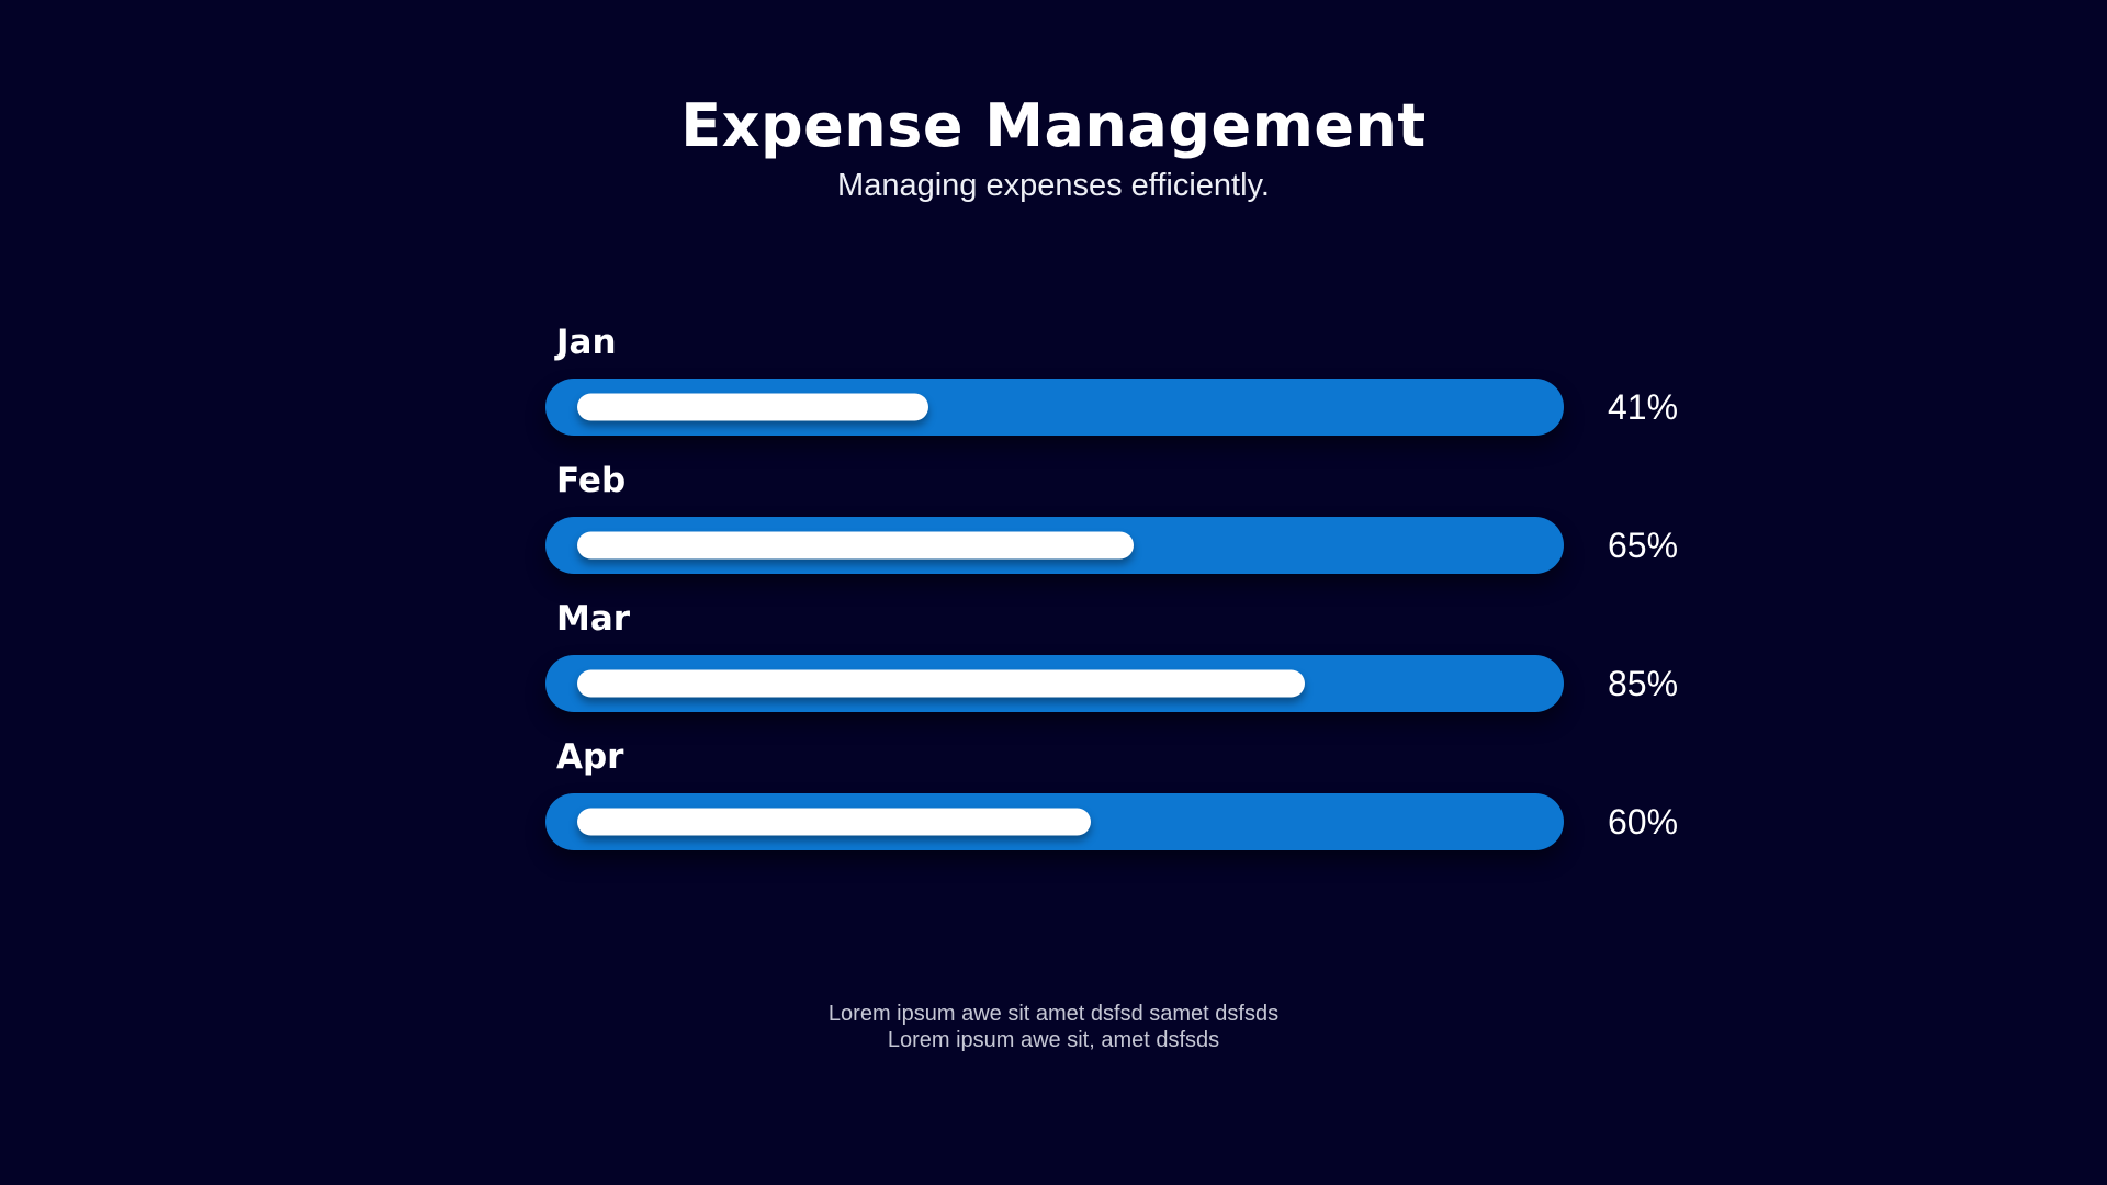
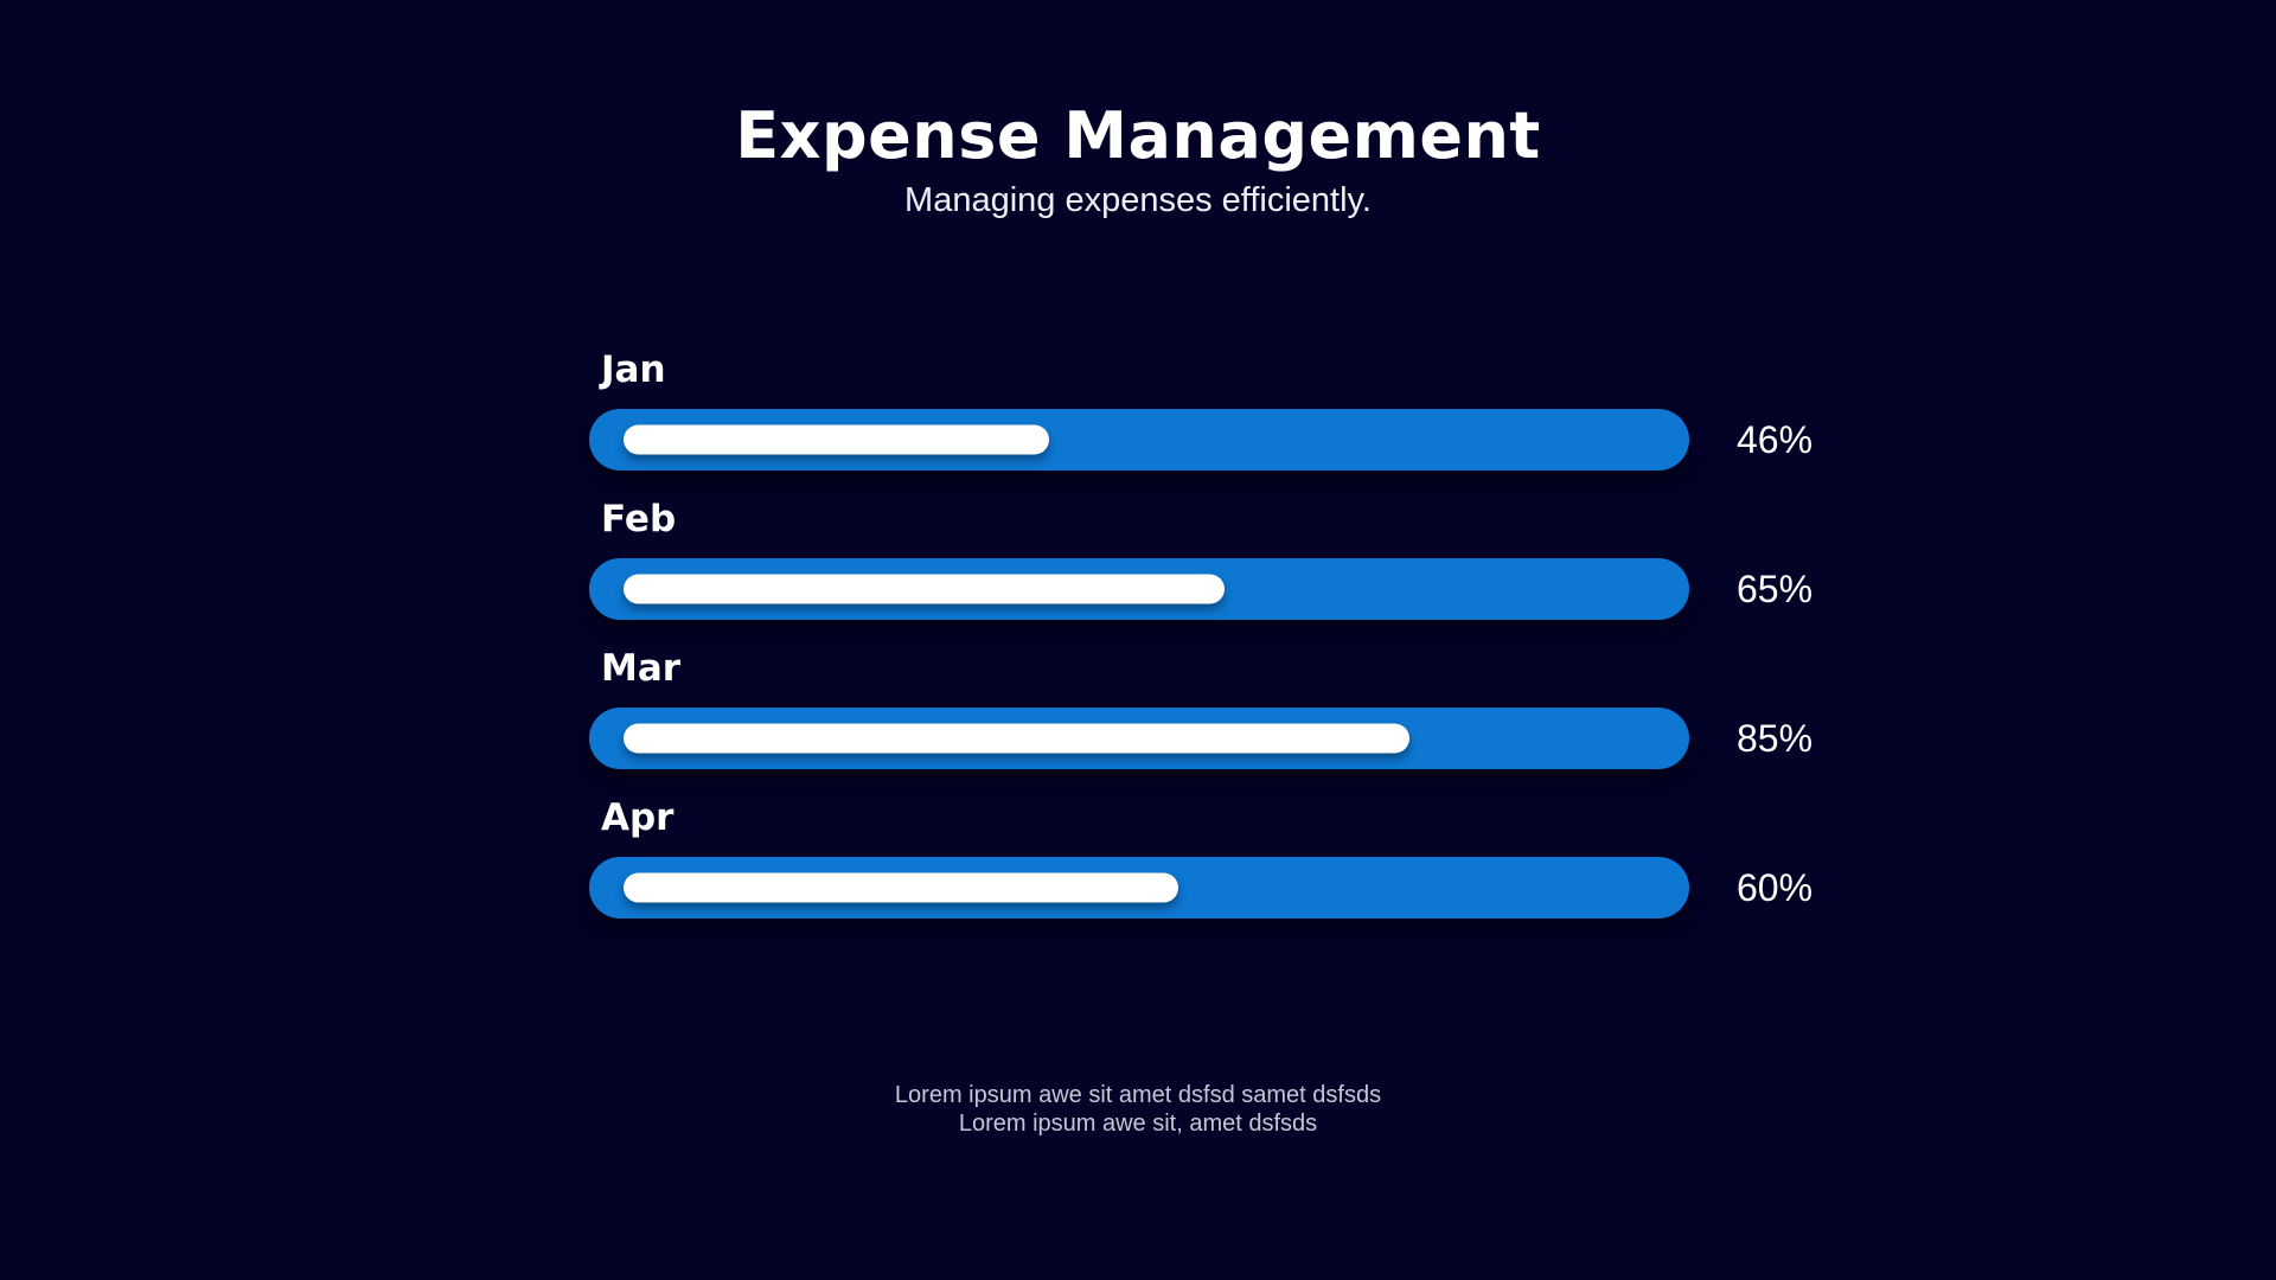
Jan: 41% -> 46%
